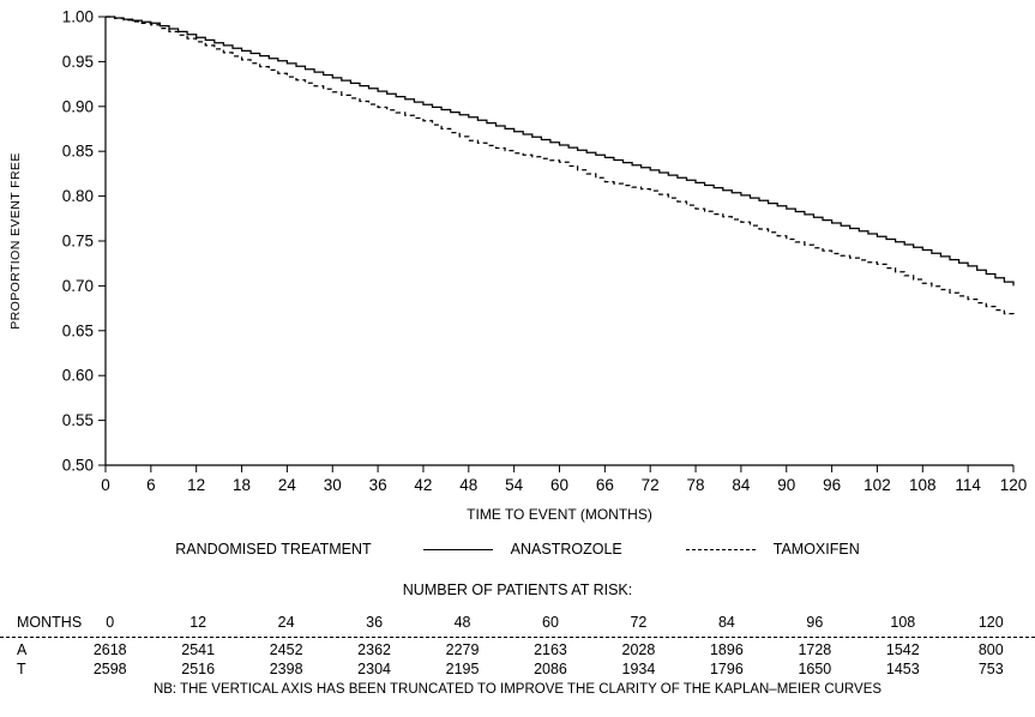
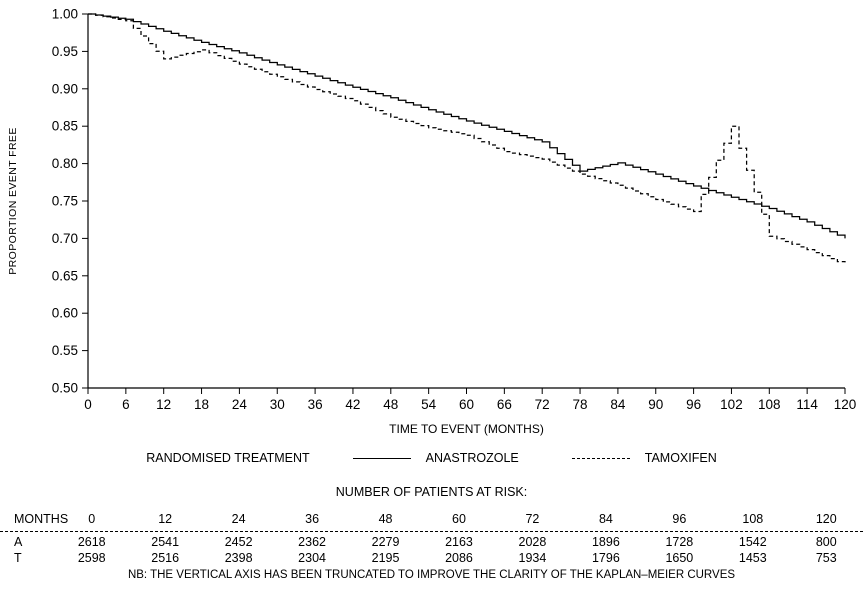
TAMOXIFEN/12: 0.97 -> 0.94
ANASTROZOLE/78: 0.81 -> 0.79
TAMOXIFEN/102: 0.72 -> 0.85
